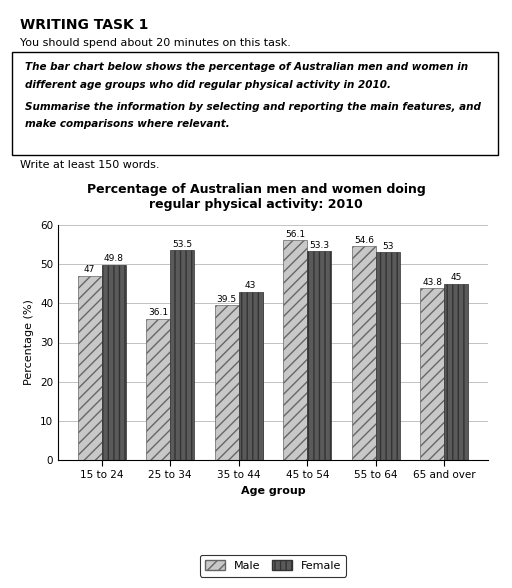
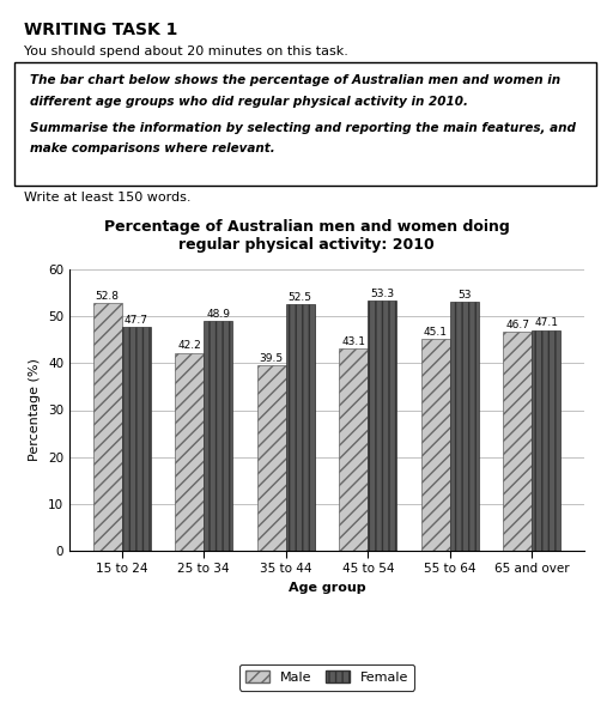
Male/15 to 24: 47 -> 52.8
Female/15 to 24: 49.8 -> 47.7
Male/25 to 34: 36.1 -> 42.2
Female/25 to 34: 53.5 -> 48.9
Female/35 to 44: 43 -> 52.5
Male/45 to 54: 56.1 -> 43.1
Male/55 to 64: 54.6 -> 45.1
Male/65 and over: 43.8 -> 46.7
Female/65 and over: 45 -> 47.1
